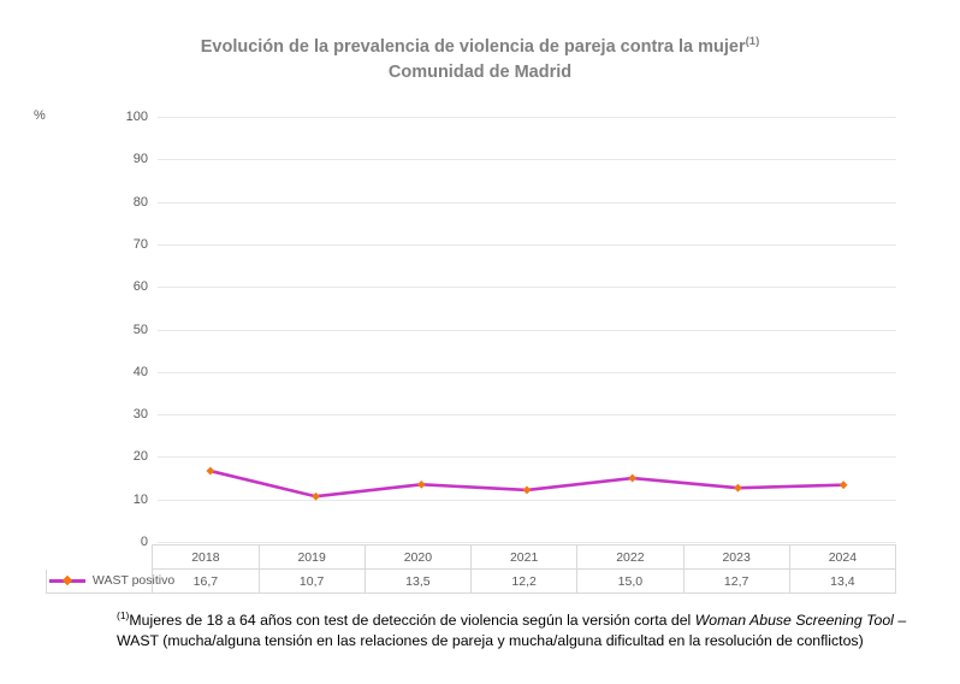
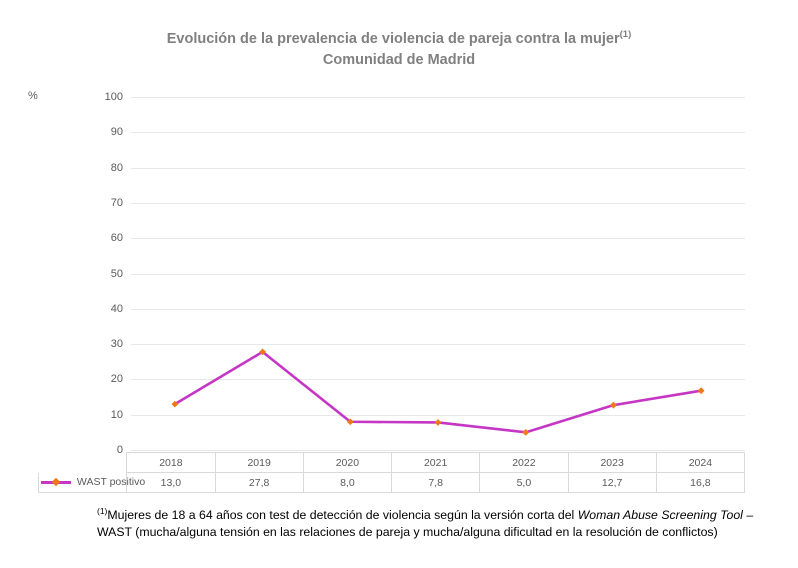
2018: 16,7 -> 13,0
2019: 10,7 -> 27,8
2020: 13,5 -> 8,0
2021: 12,2 -> 7,8
2022: 15,0 -> 5,0
2024: 13,4 -> 16,8
